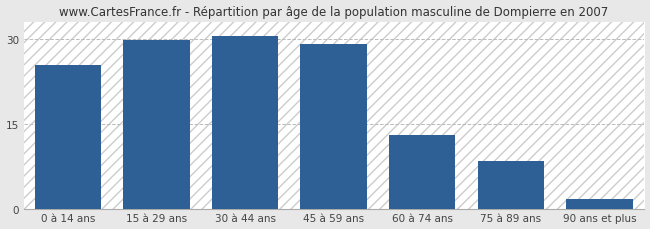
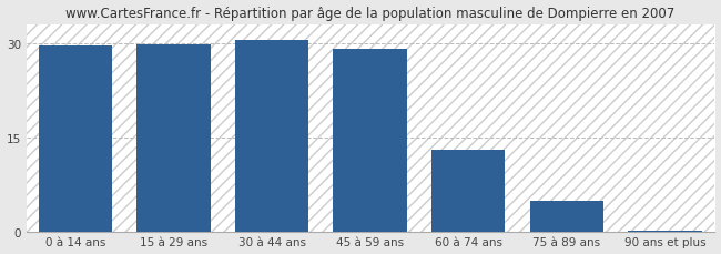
0 à 14 ans: 25.4 -> 29.5
75 à 89 ans: 8.4 -> 5.0
90 ans et plus: 1.8 -> 0.3
